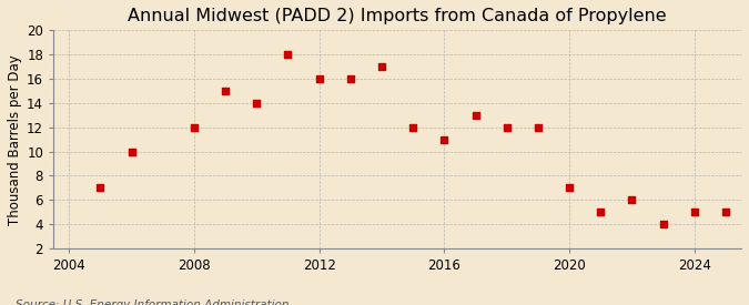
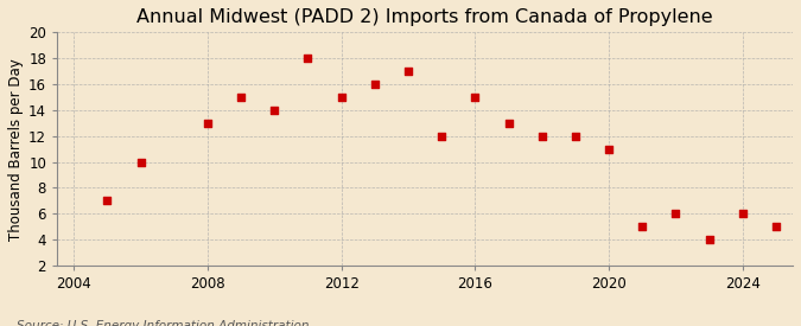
2008: 12 -> 13
2012: 16 -> 15
2016: 11 -> 15
2020: 7 -> 11
2024: 5 -> 6
